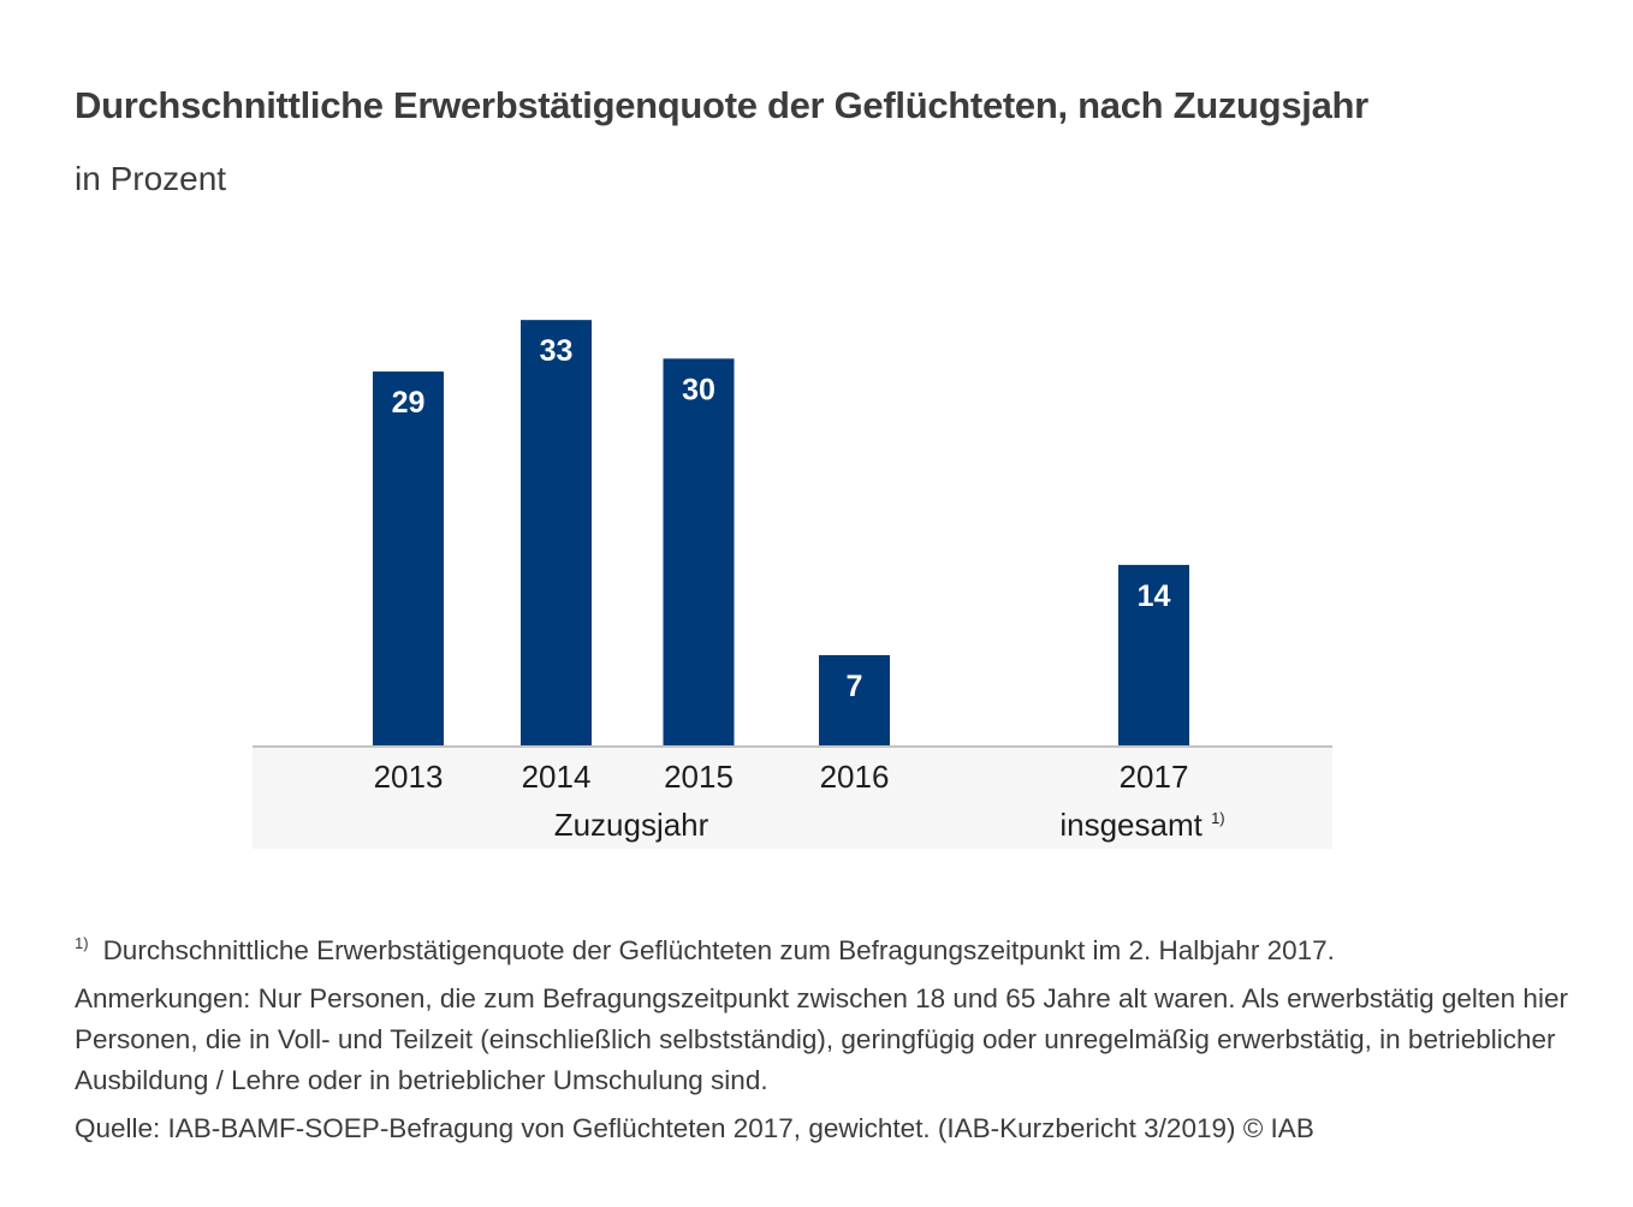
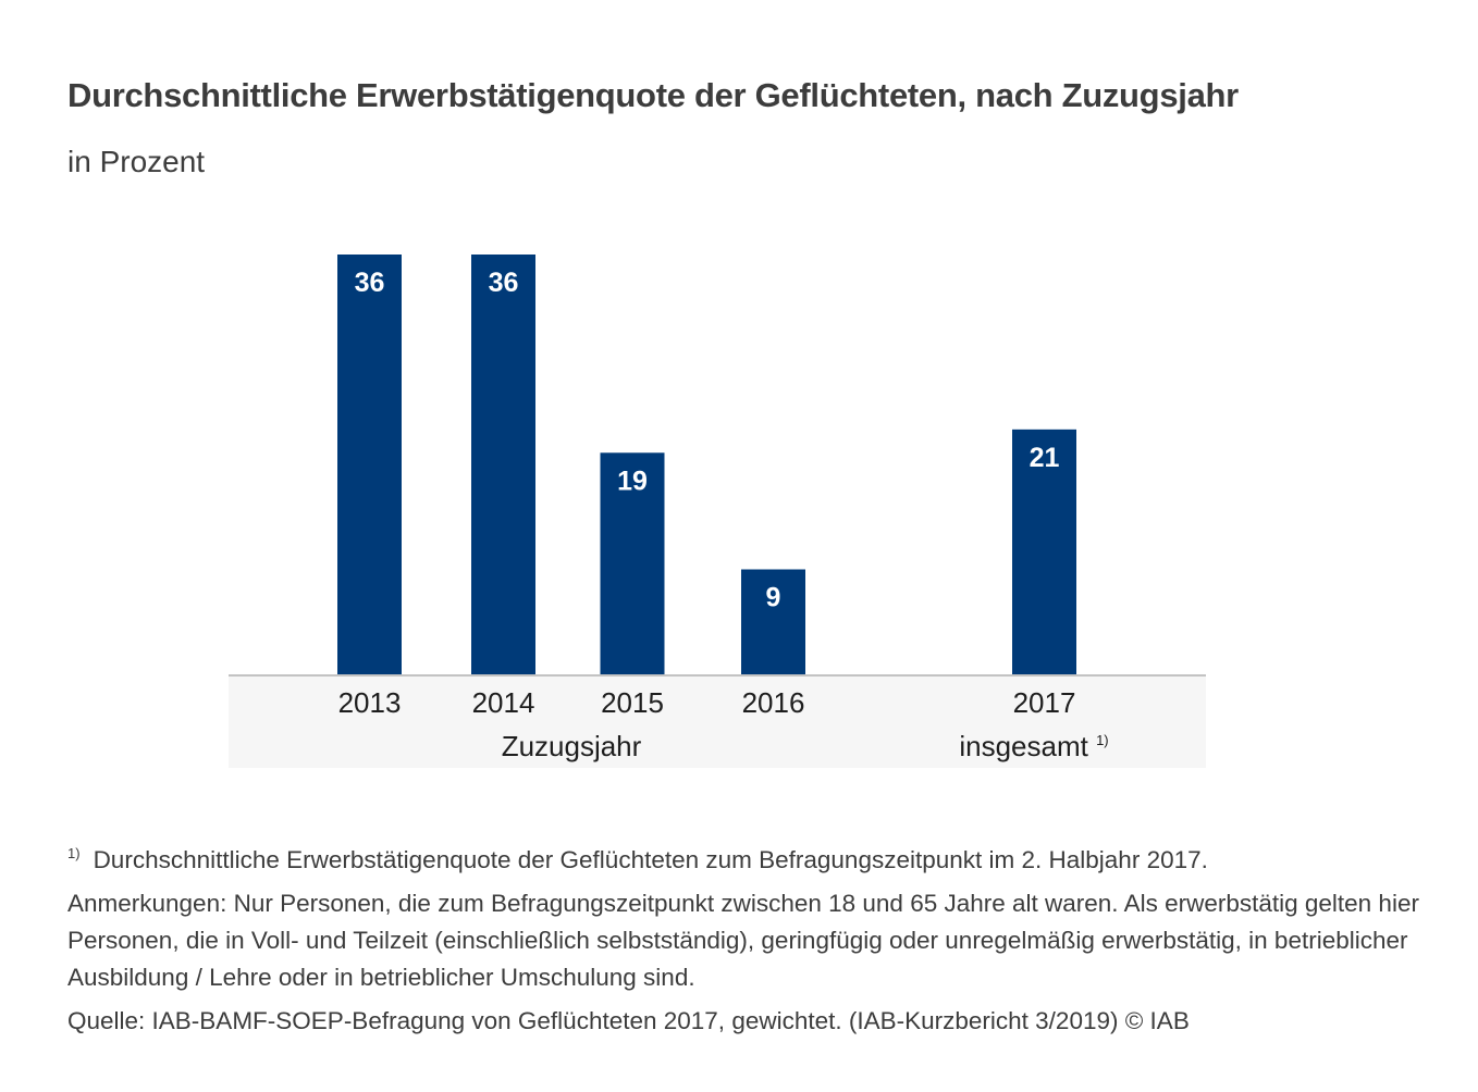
2013: 29 -> 36
2014: 33 -> 36
2015: 30 -> 19
2016: 7 -> 9
2017: 14 -> 21
